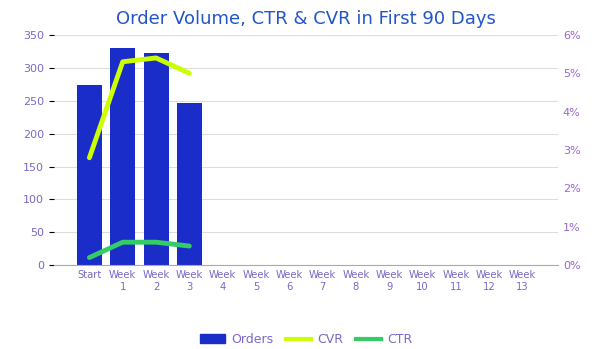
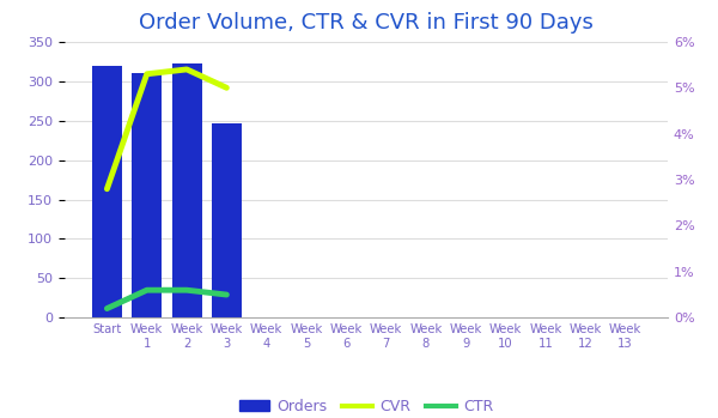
Orders/Start: 274 -> 320
Orders/Week 1: 330 -> 310
